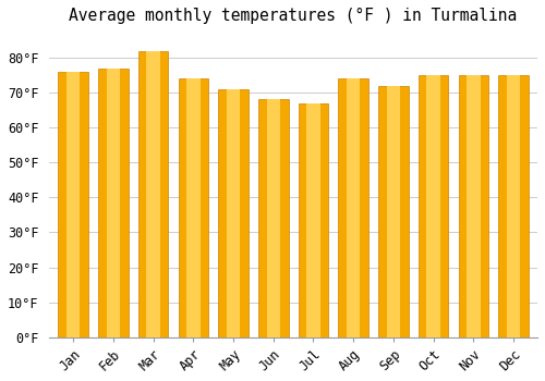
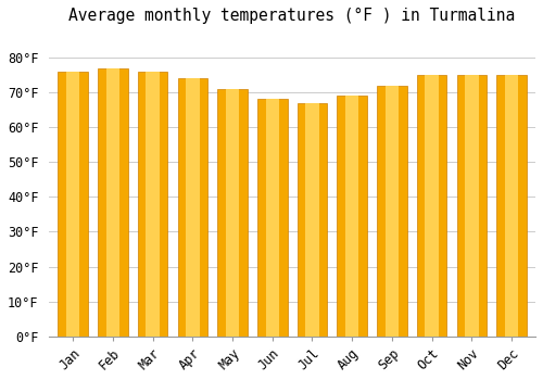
Mar: 82°F -> 76°F
Aug: 74°F -> 69°F
